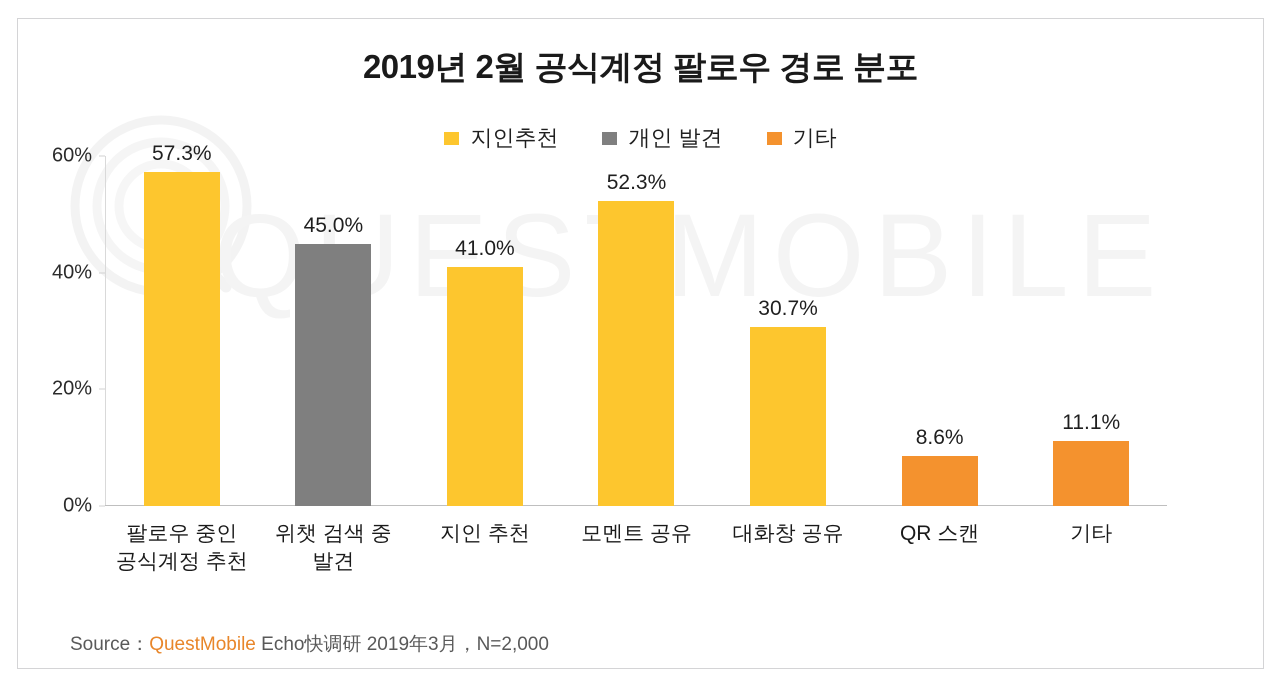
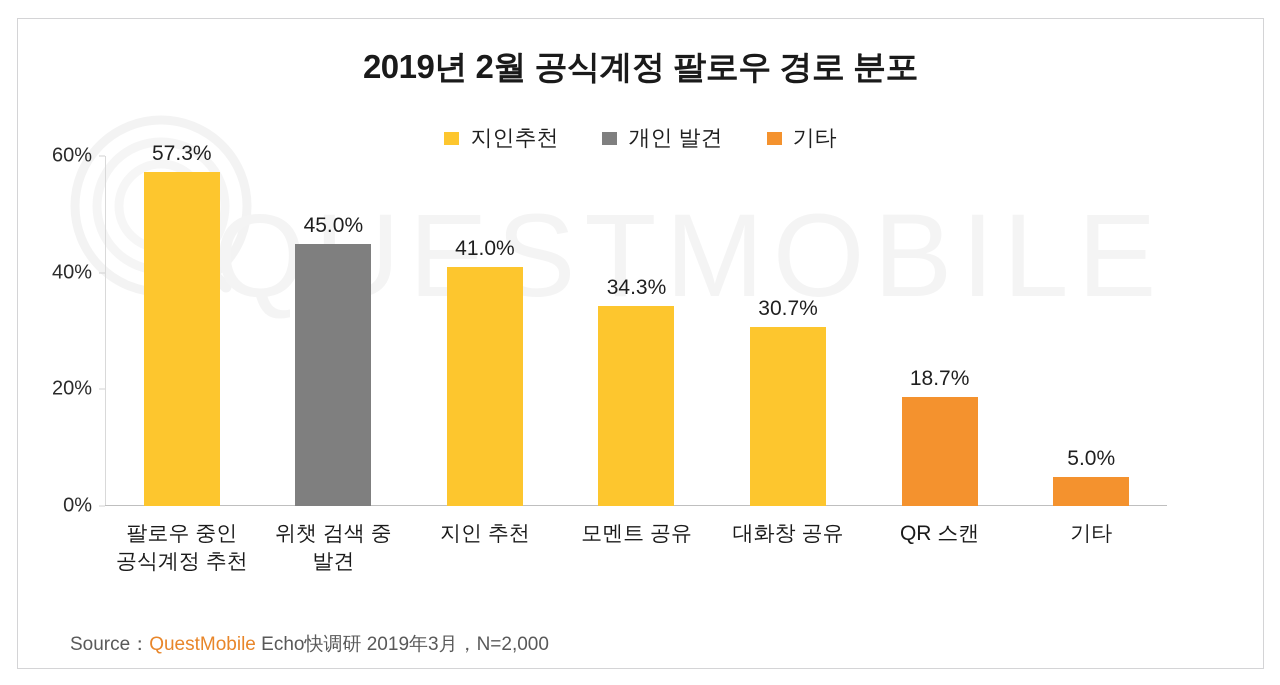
모멘트 공유: 52.3% -> 34.3%
QR 스캔: 8.6% -> 18.7%
기타: 11.1% -> 5.0%
